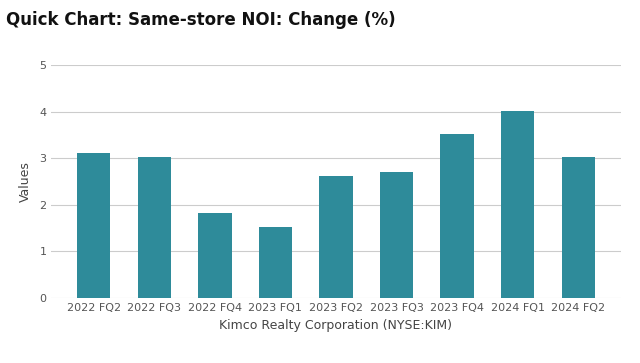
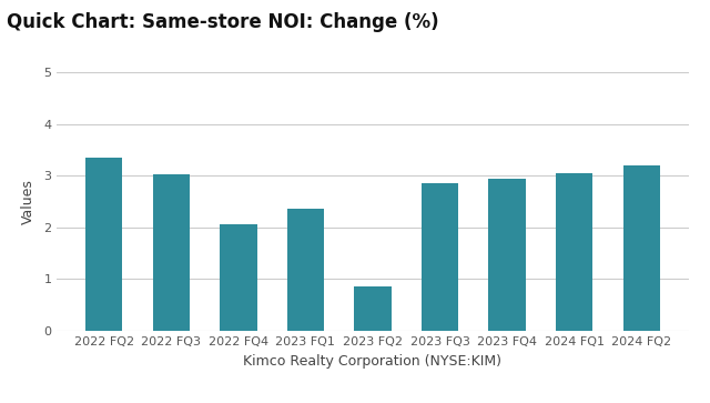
2022 FQ2: 3.12 -> 3.35
2022 FQ4: 1.82 -> 2.05
2023 FQ1: 1.53 -> 2.35
2023 FQ2: 2.62 -> 0.85
2023 FQ3: 2.70 -> 2.85
2023 FQ4: 3.52 -> 2.95
2024 FQ1: 4.02 -> 3.05
2024 FQ2: 3.02 -> 3.20
